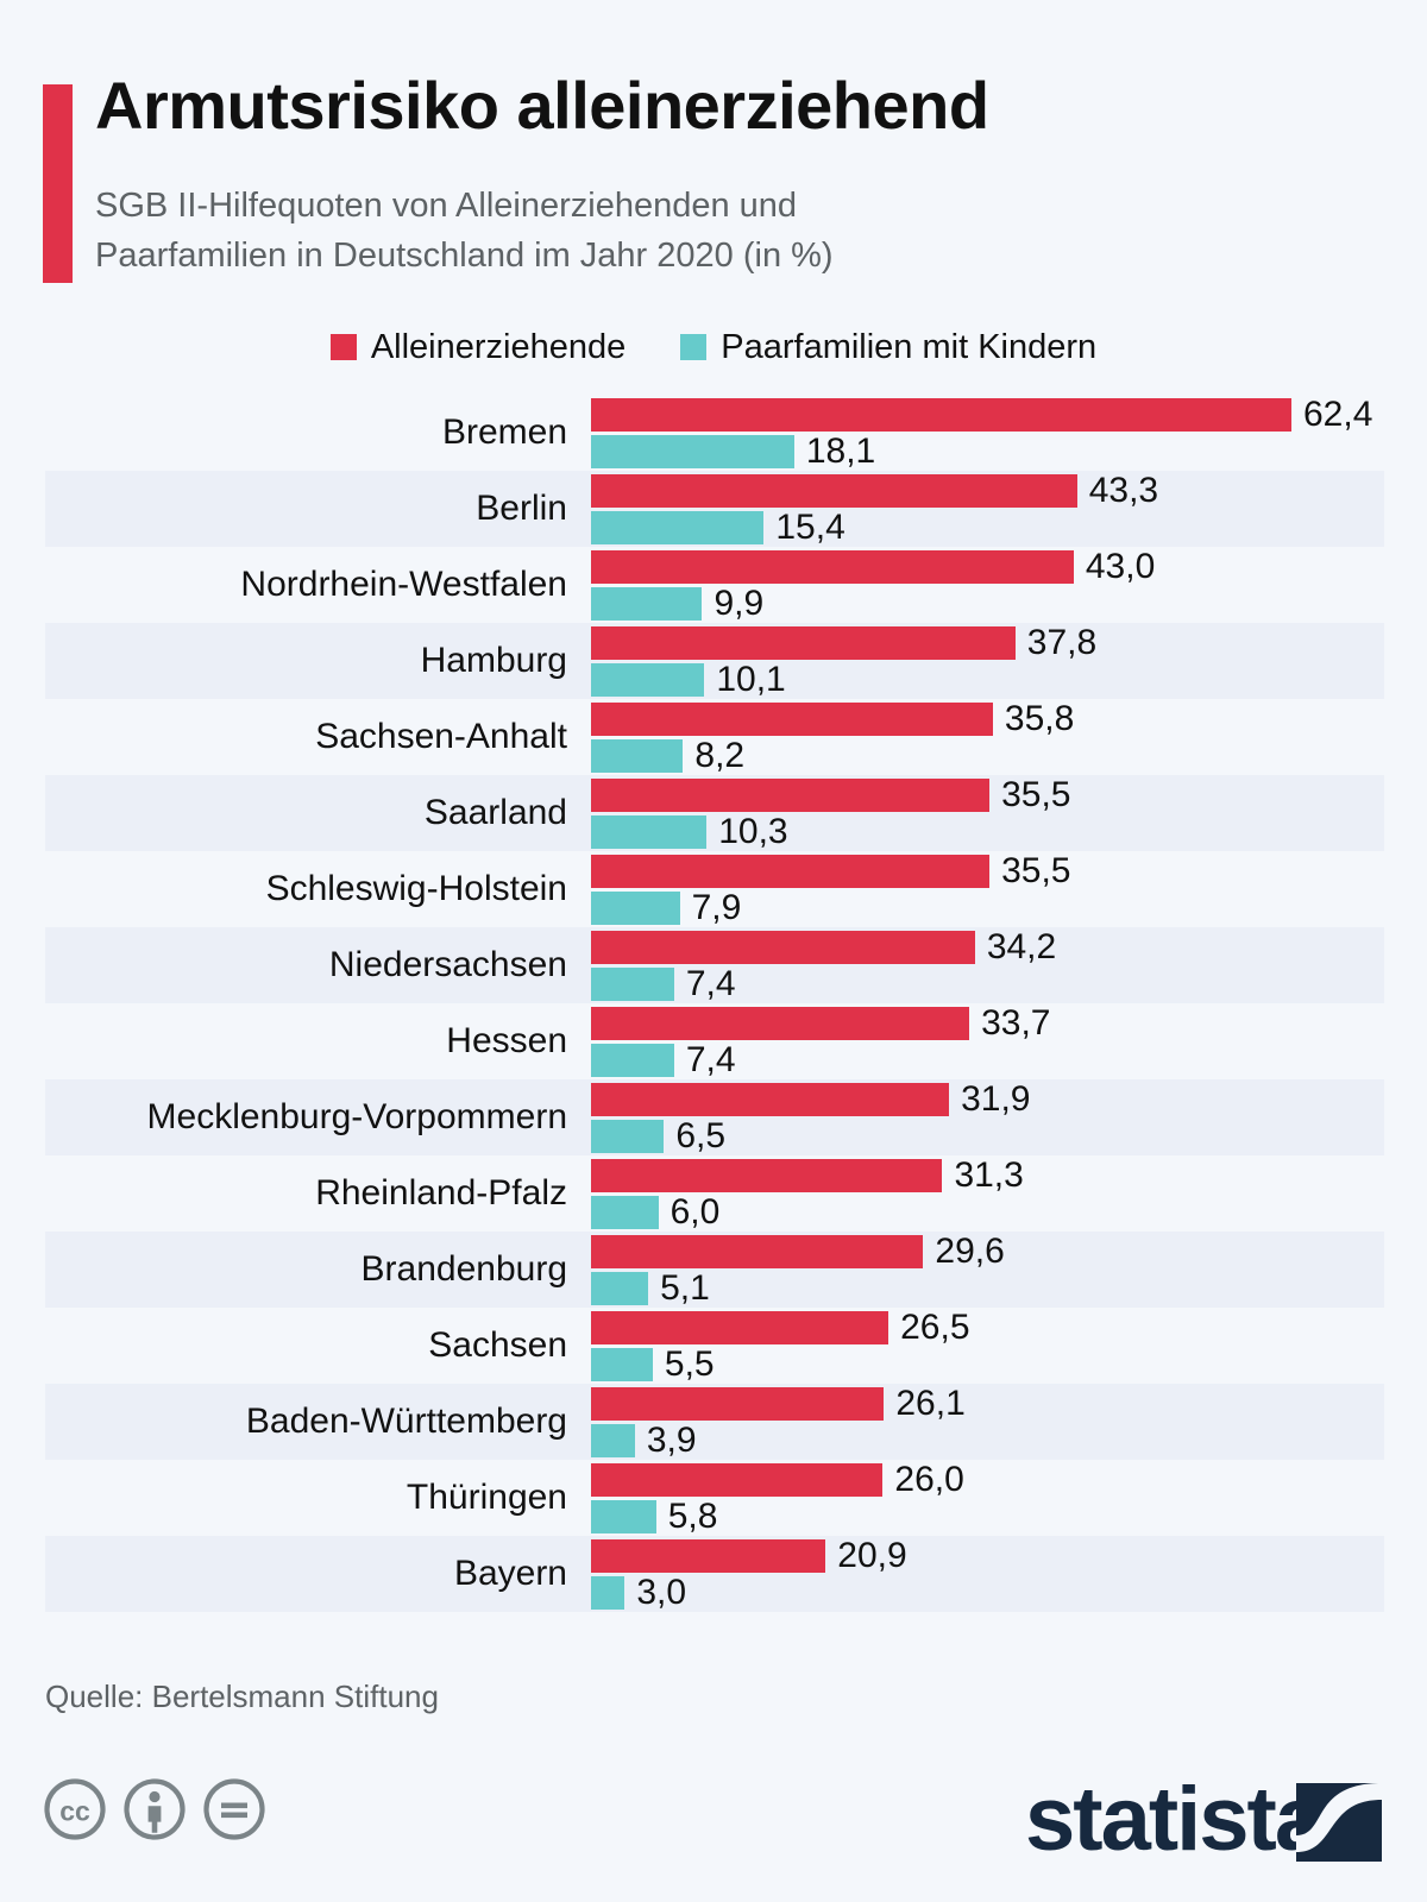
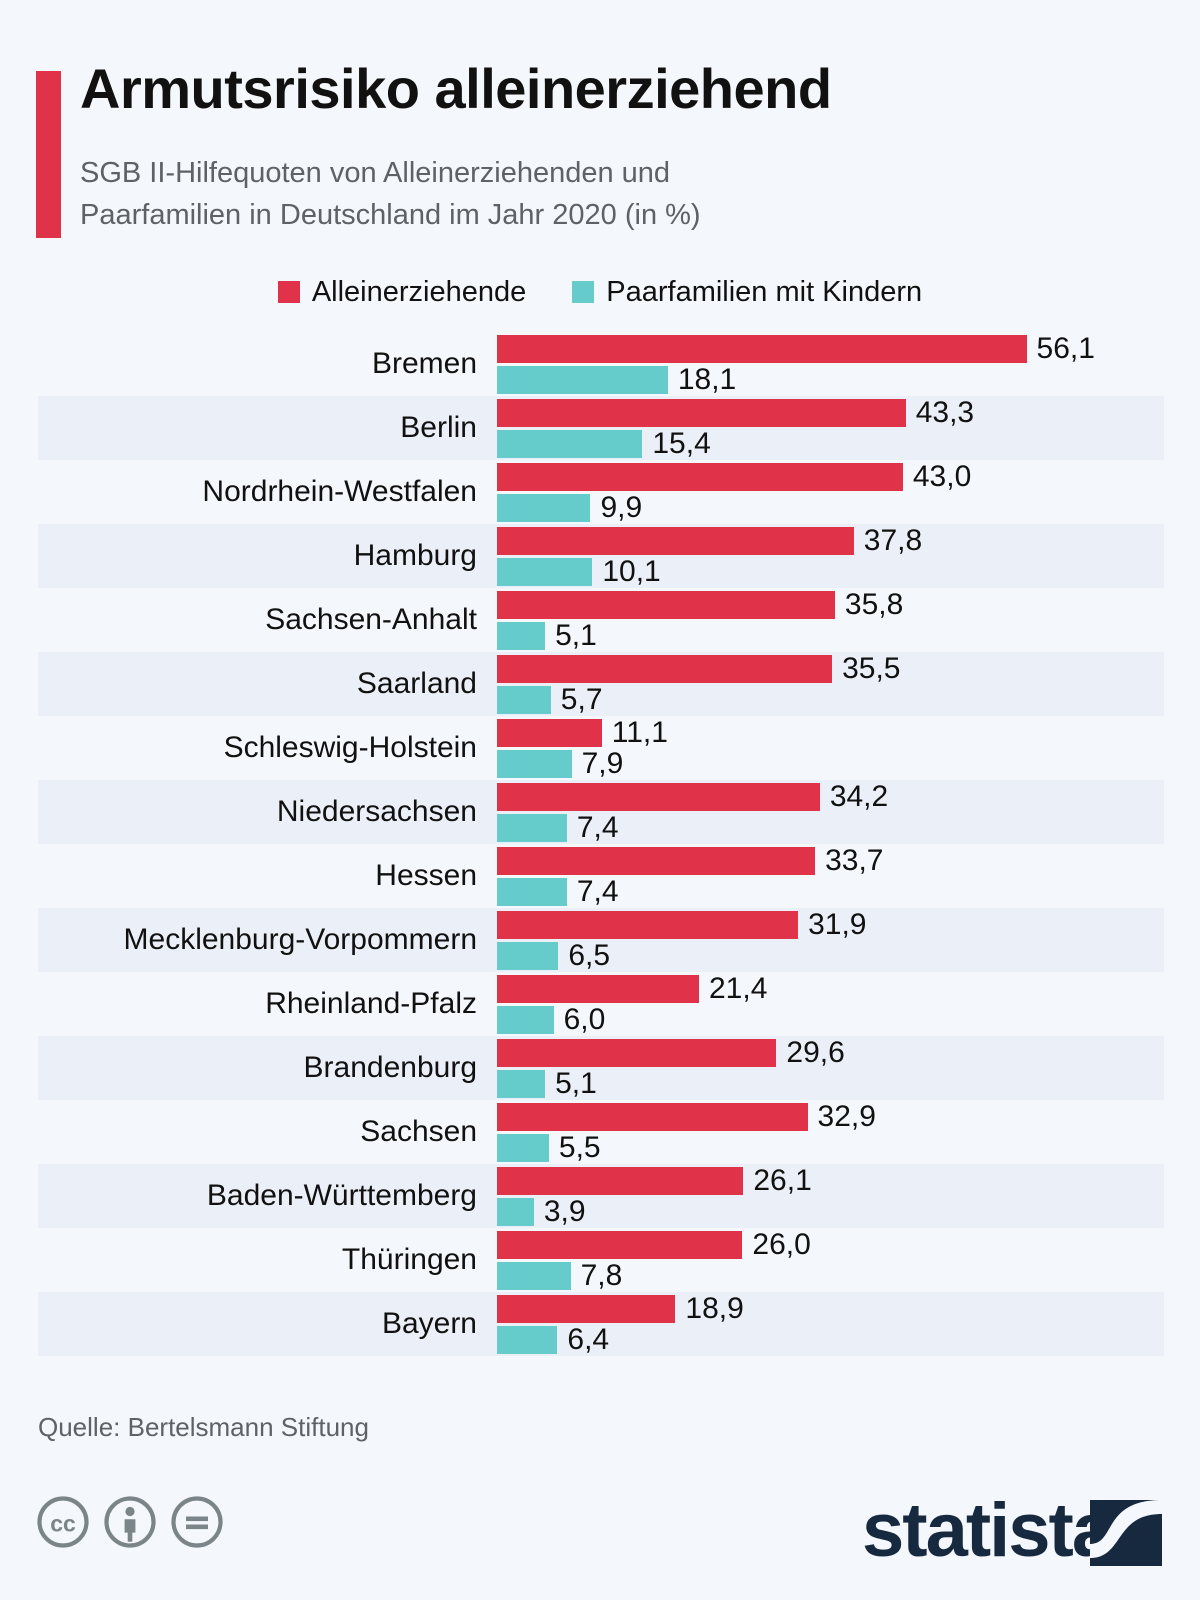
Alleinerziehende/Bremen: 62,4 -> 56,1
Paarfamilien mit Kindern/Sachsen-Anhalt: 8,2 -> 5,1
Paarfamilien mit Kindern/Saarland: 10,3 -> 5,7
Alleinerziehende/Schleswig-Holstein: 35,5 -> 11,1
Alleinerziehende/Rheinland-Pfalz: 31,3 -> 21,4
Alleinerziehende/Sachsen: 26,5 -> 32,9
Paarfamilien mit Kindern/Thüringen: 5,8 -> 7,8
Alleinerziehende/Bayern: 20,9 -> 18,9
Paarfamilien mit Kindern/Bayern: 3,0 -> 6,4
